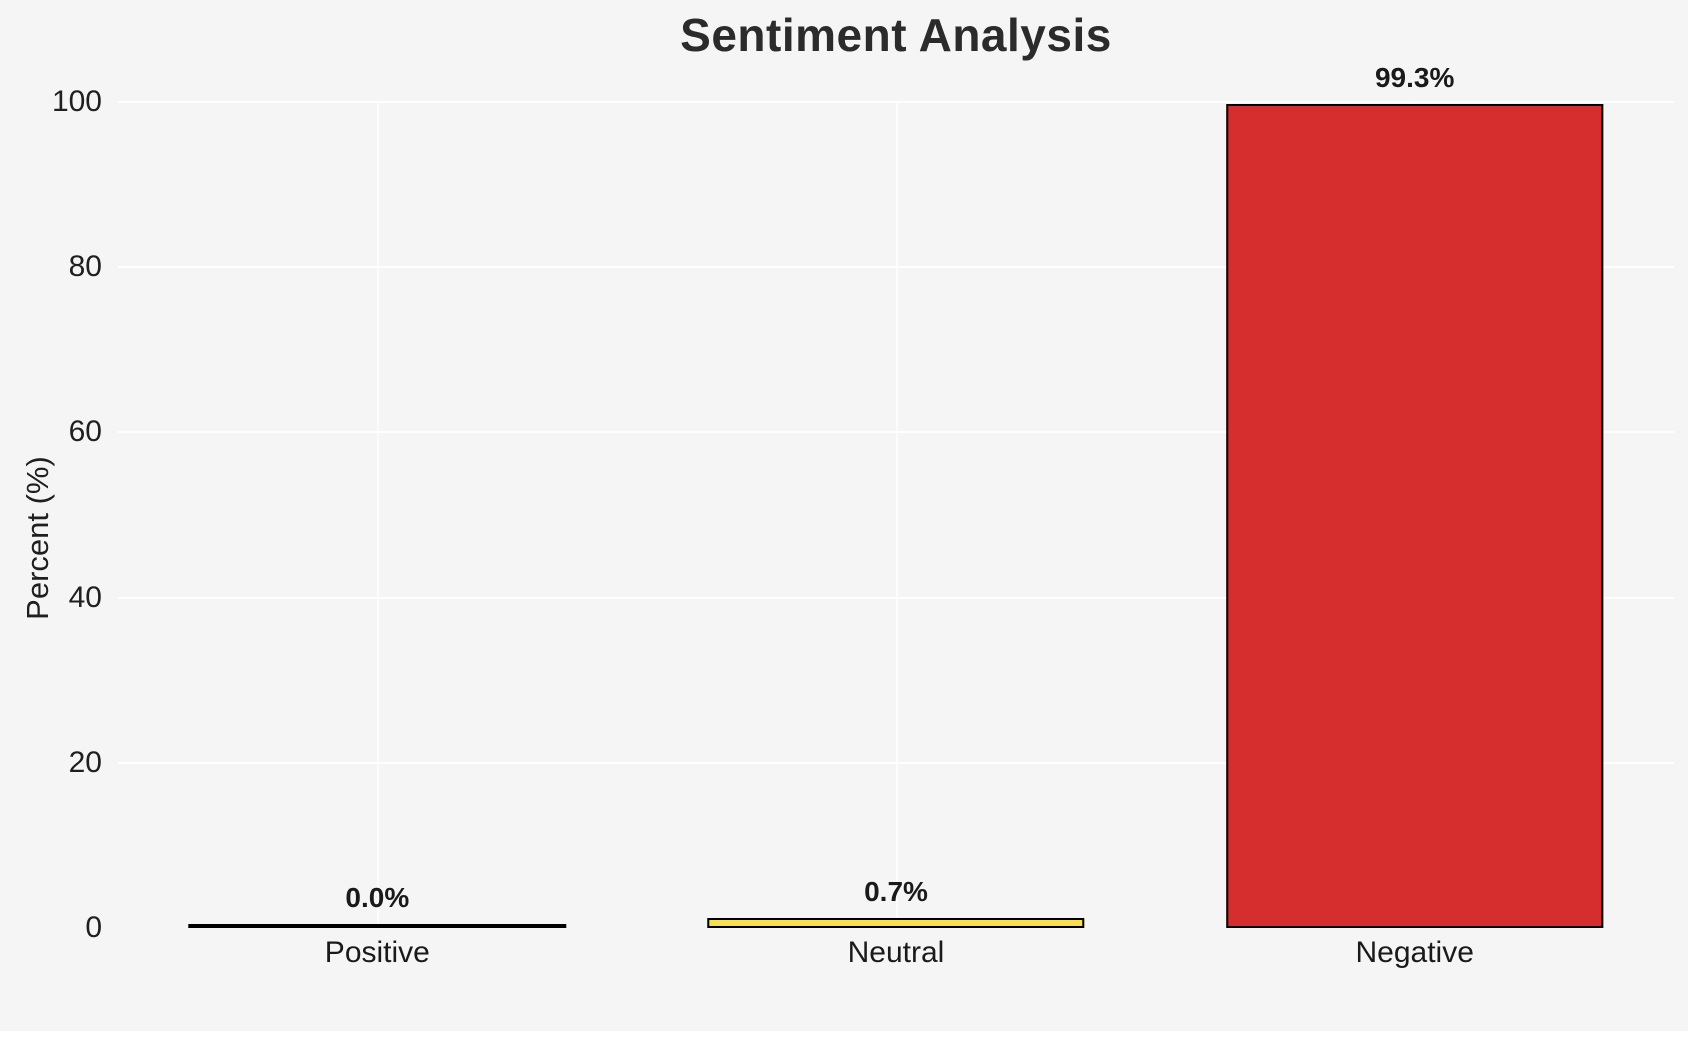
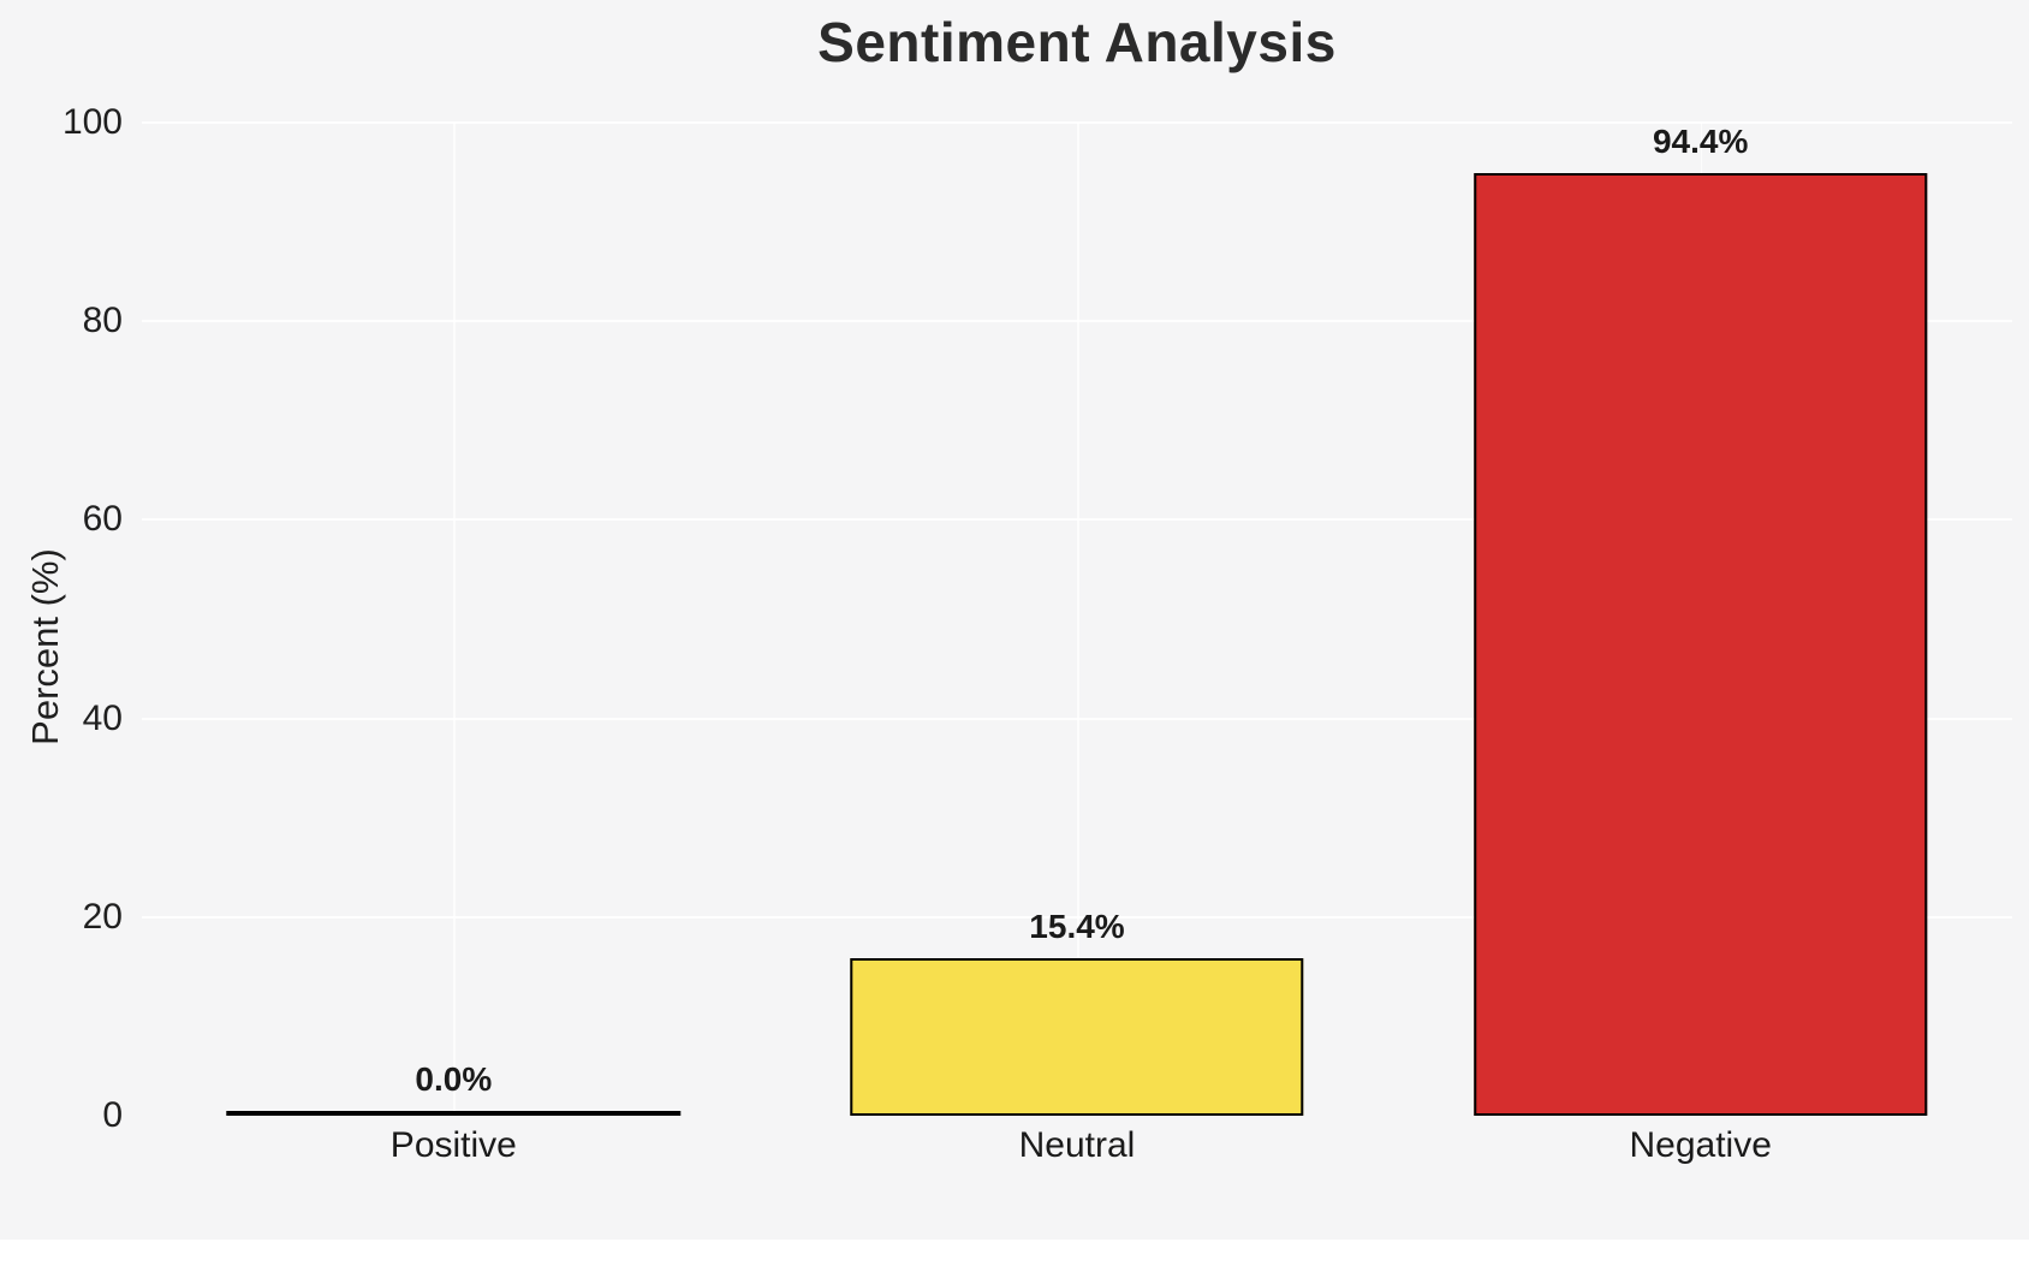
Neutral: 0.7% -> 15.4%
Negative: 99.3% -> 94.4%
